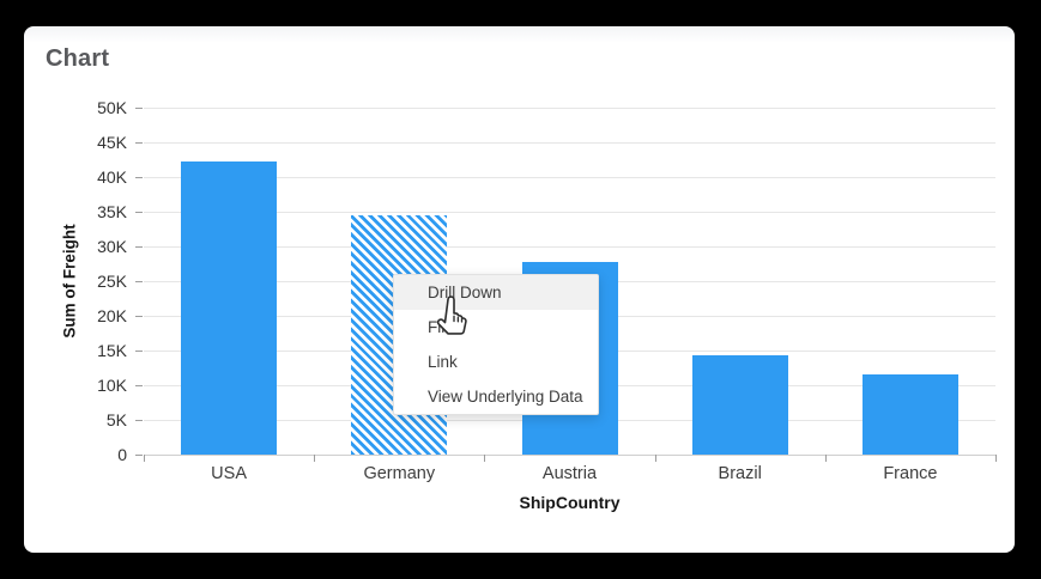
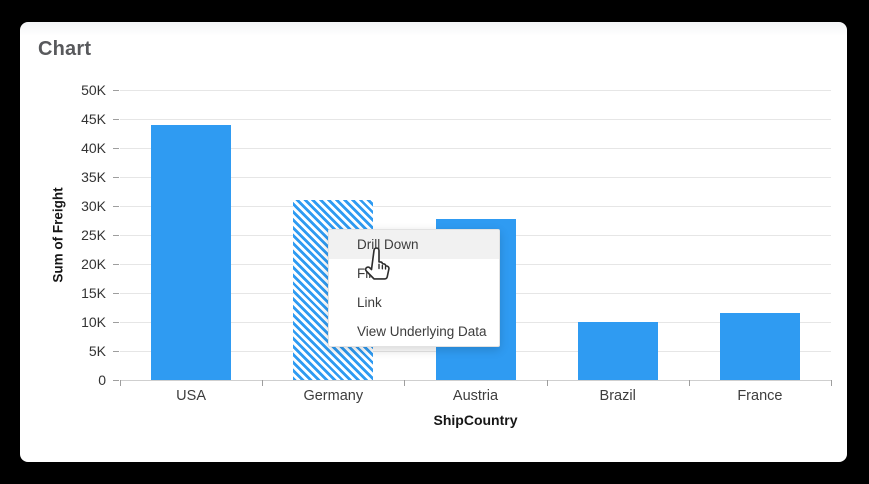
USA: 42K -> 44K
Germany: 34K -> 31K
Brazil: 14K -> 10K
